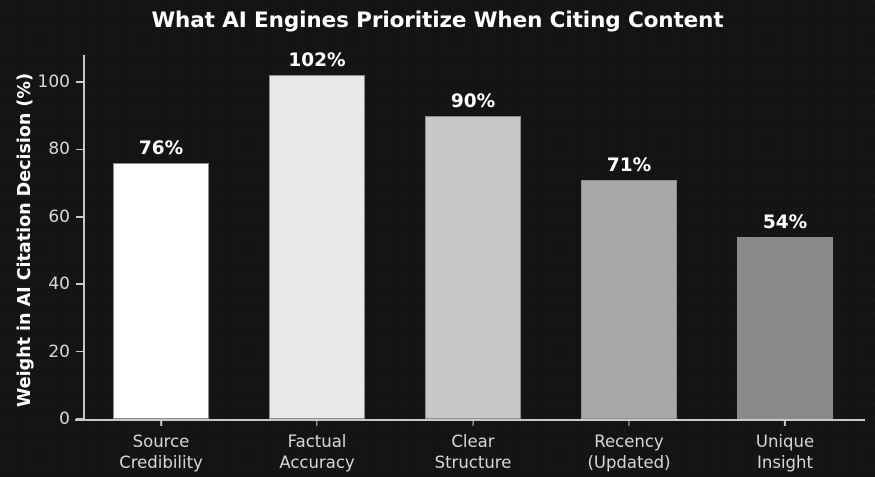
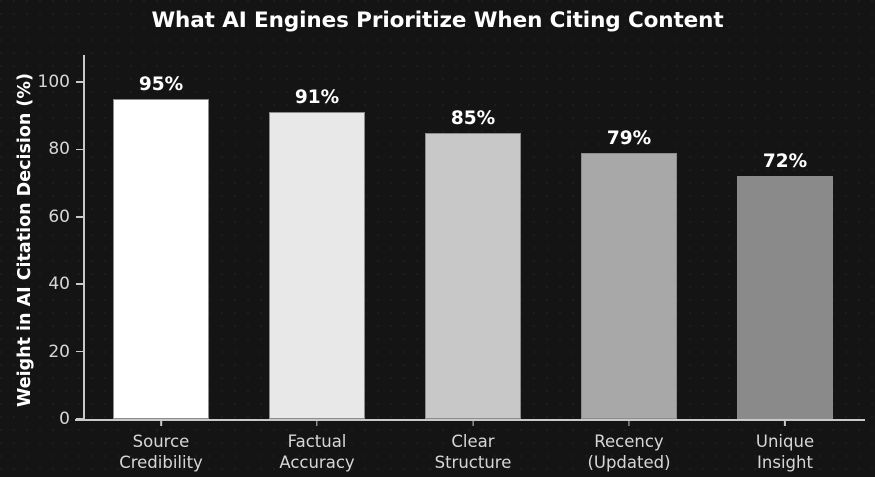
Source Credibility: 76% -> 95%
Factual Accuracy: 102% -> 91%
Clear Structure: 90% -> 85%
Recency (Updated): 71% -> 79%
Unique Insight: 54% -> 72%
